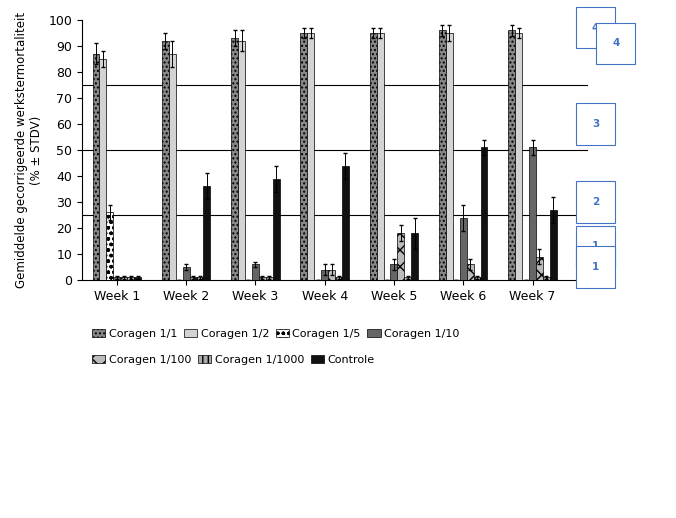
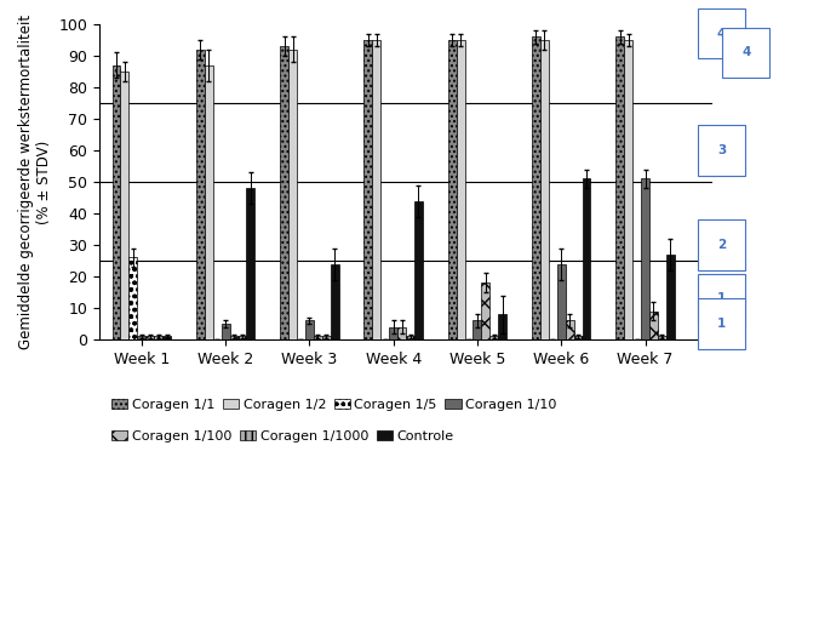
Controle/Week 2: 36 -> 48
Controle/Week 3: 39 -> 24
Controle/Week 5: 18 -> 8
